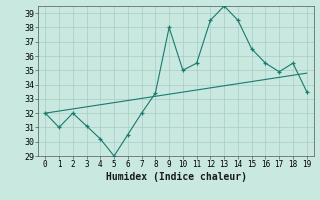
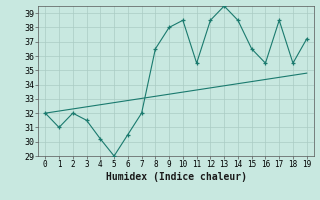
3: 31.1 -> 31.5
8: 33.4 -> 36.5
10: 35.0 -> 38.5
17: 34.9 -> 38.5
19: 33.5 -> 37.2
